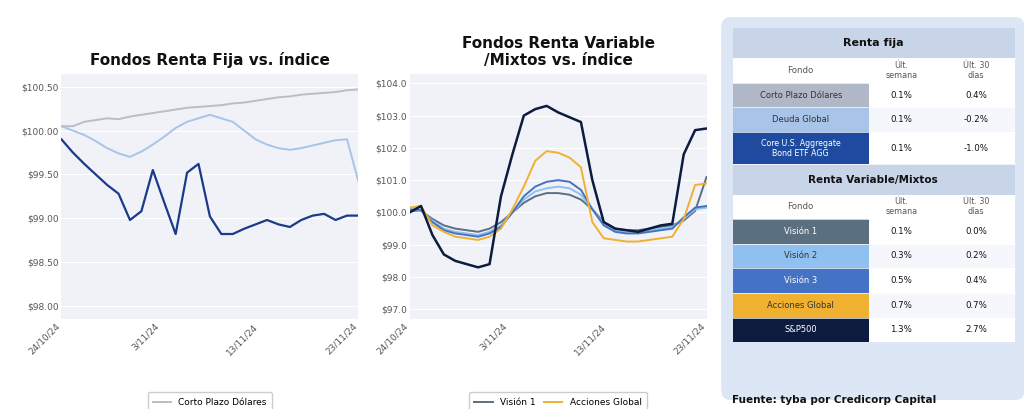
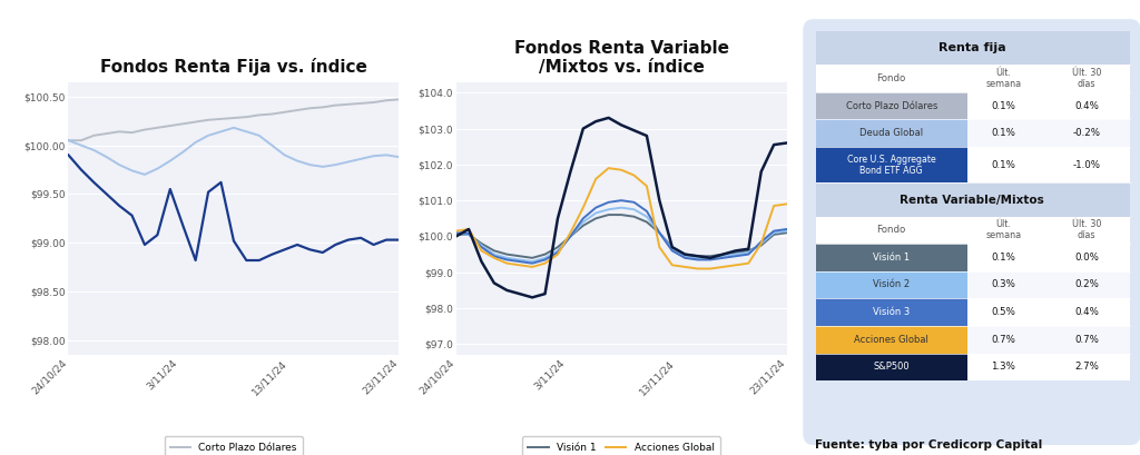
Fondos Renta Fija vs. índice/Deuda Global/23/11/24: $99.42 -> $99.88
Fondos Renta Variable /Mixtos vs. índice/Visión 1/23/11/24: $101.10 -> $100.10
